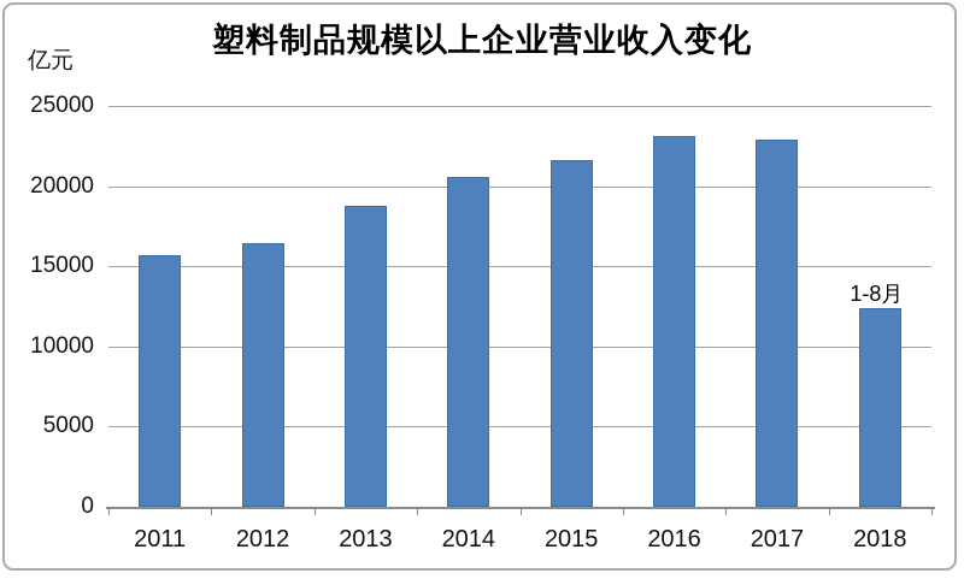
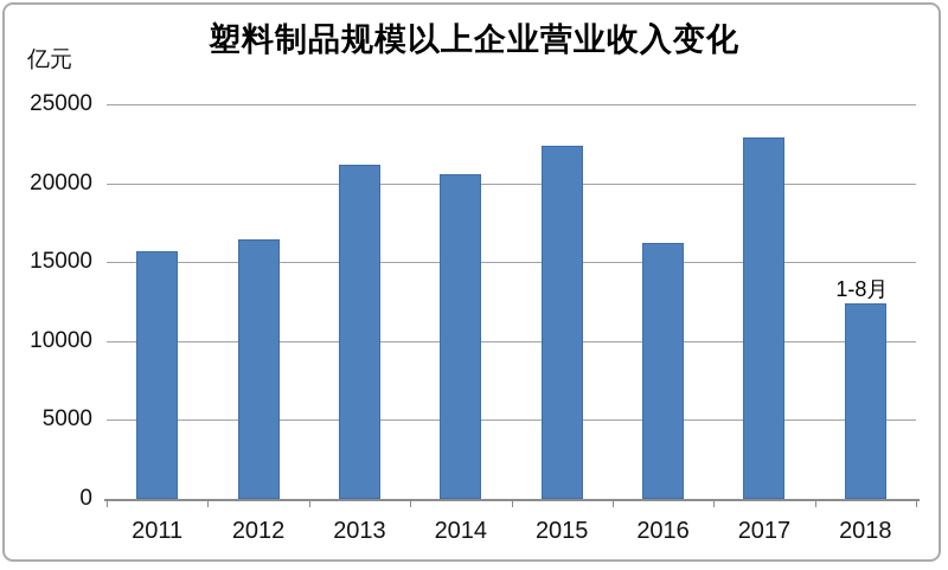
2013: 18800 -> 21200
2015: 21600 -> 22400
2016: 23100 -> 16200
